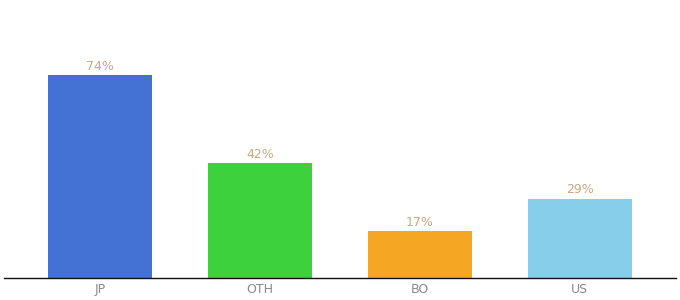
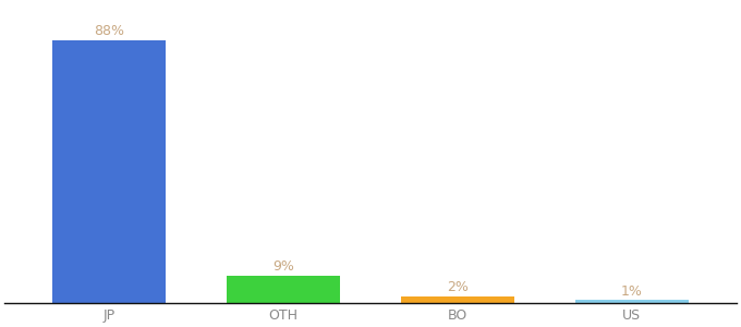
JP: 74% -> 88%
OTH: 42% -> 9%
BO: 17% -> 2%
US: 29% -> 1%
